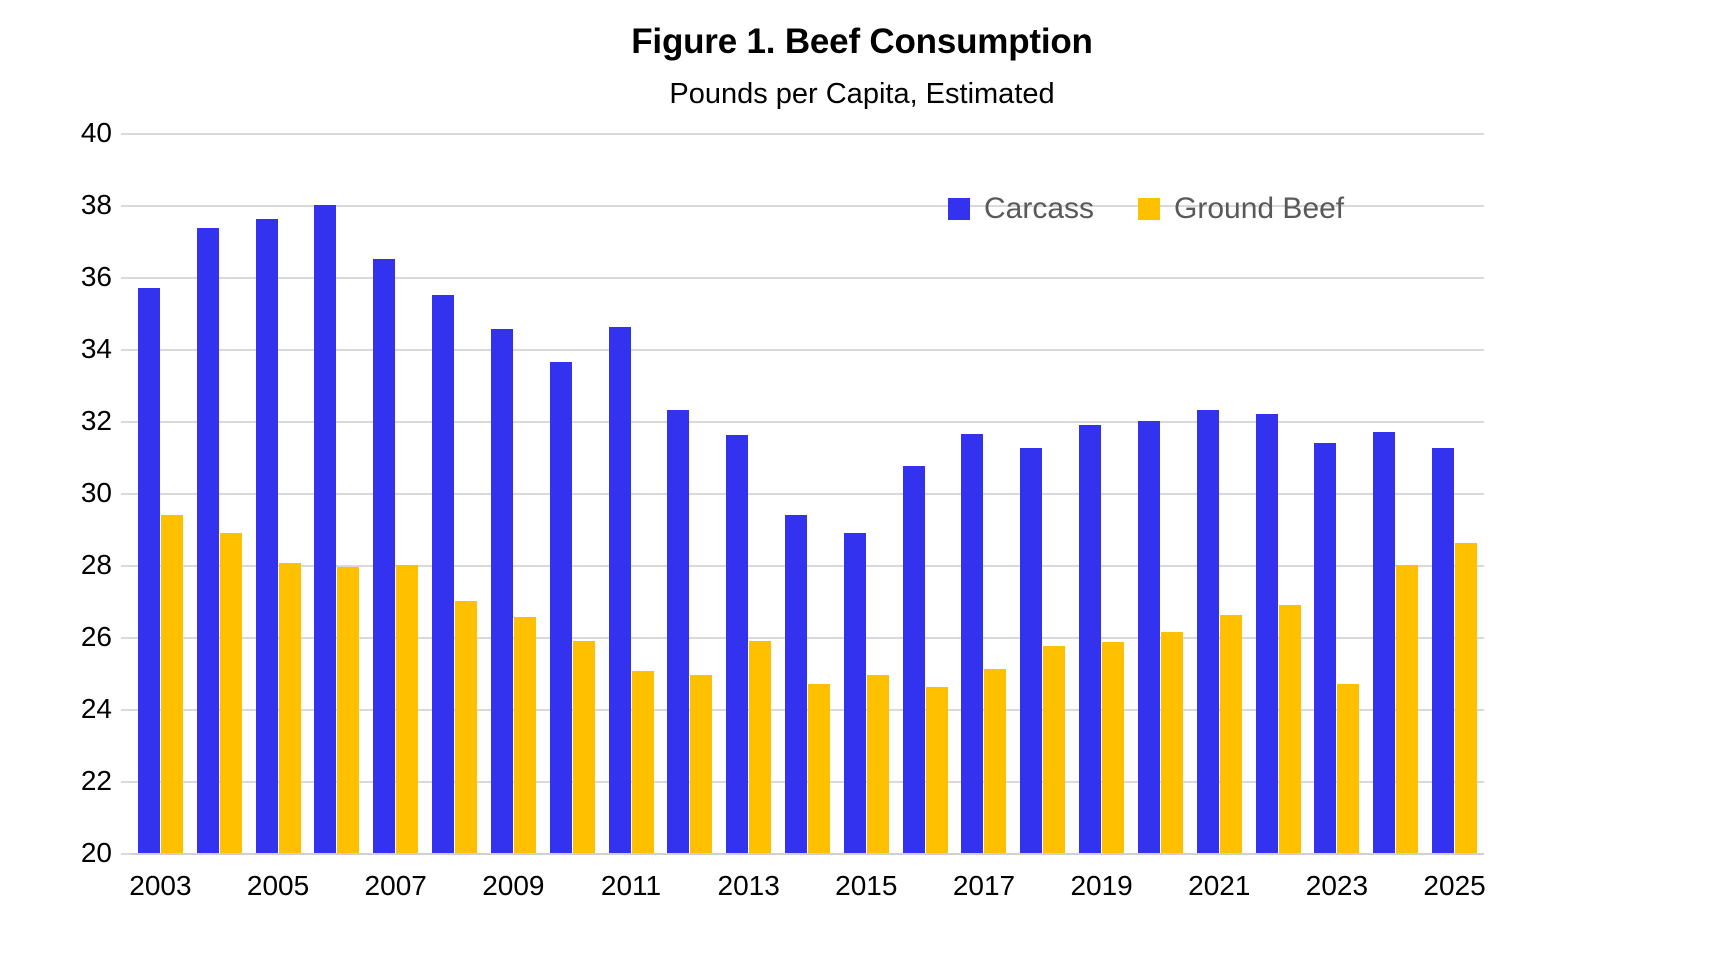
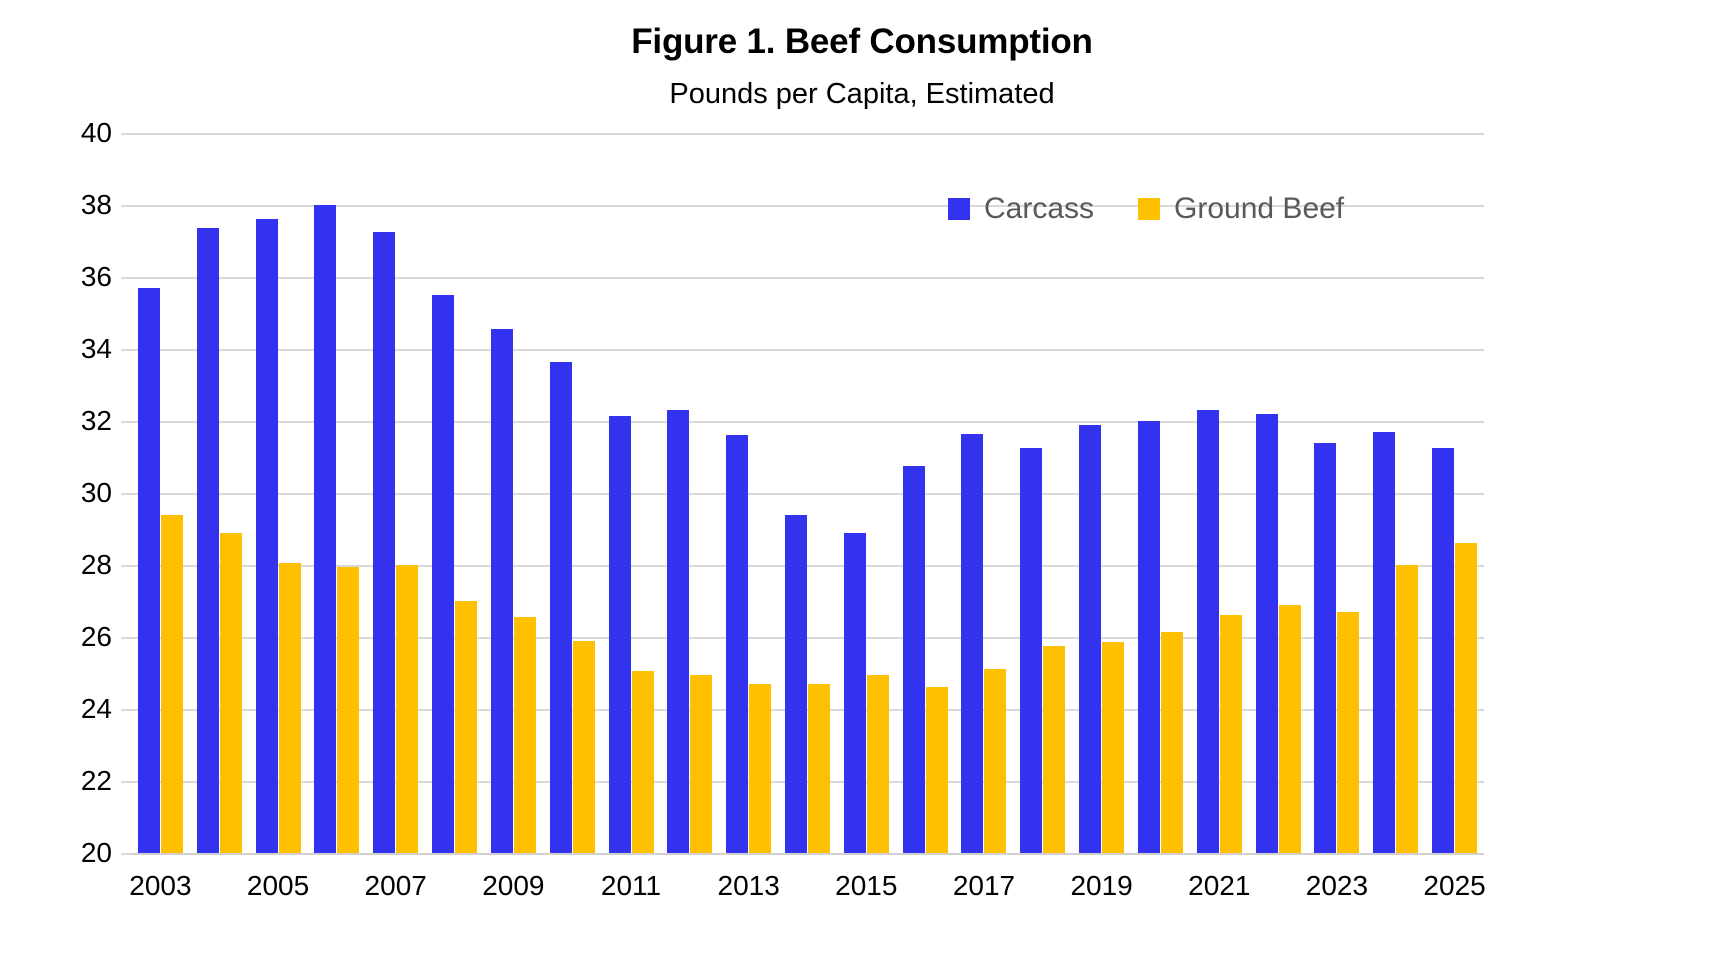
Carcass/2007: 36.5 -> 37.2
Carcass/2011: 34.6 -> 32.1
Ground Beef/2013: 25.9 -> 24.7
Ground Beef/2023: 24.7 -> 26.7
